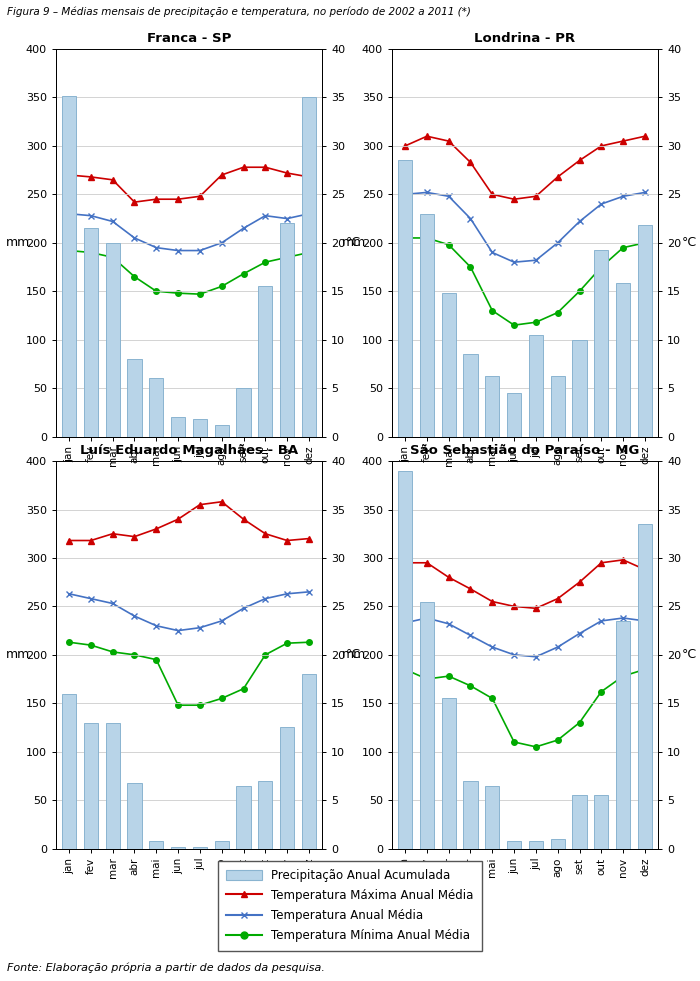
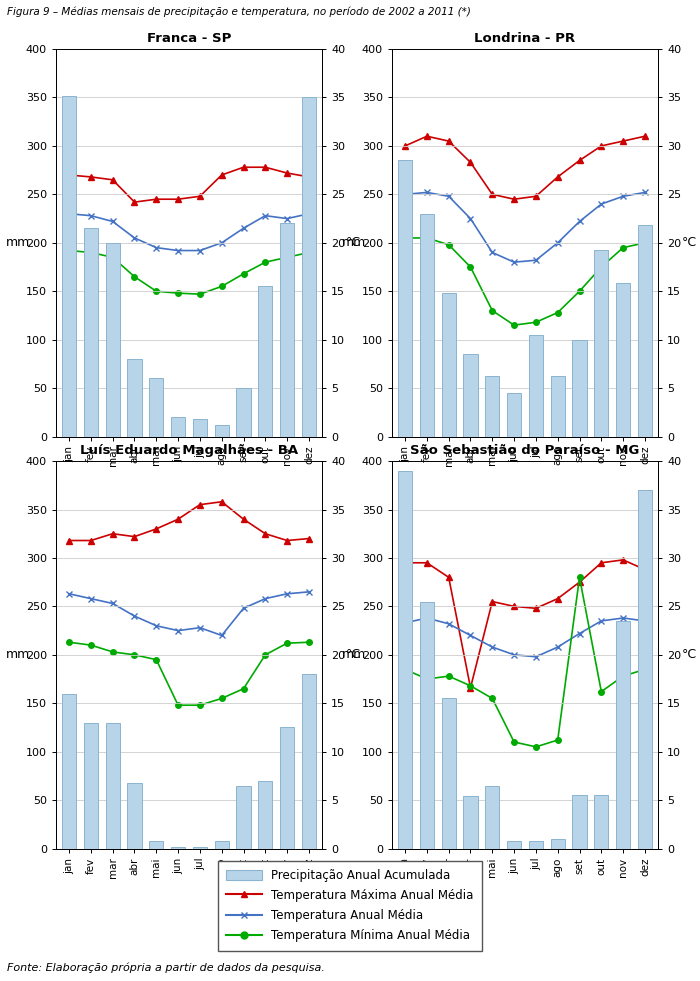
Luís Eduardo Magalhães - BA/Temperatura Anual Média/ago: 23.5 -> 22.0
São Sebastião do Paraíso - MG/Precipitação Anual Acumulada/abr: 70 -> 54
São Sebastião do Paraíso - MG/Temperatura Máxima Anual Média/abr: 26.8 -> 16.6
São Sebastião do Paraíso - MG/Temperatura Mínima Anual Média/set: 13.0 -> 28.0
São Sebastião do Paraíso - MG/Precipitação Anual Acumulada/dez: 335 -> 370
